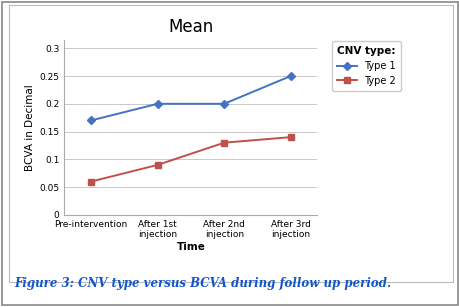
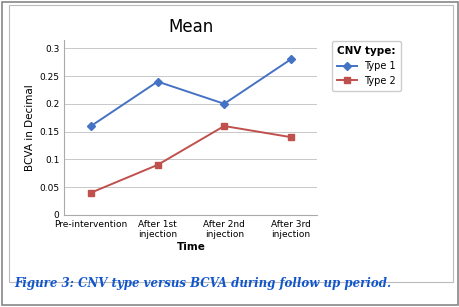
Type 1/Pre-intervention: 0.17 -> 0.16
Type 2/Pre-intervention: 0.06 -> 0.04
Type 1/After 1st injection: 0.20 -> 0.24
Type 2/After 2nd injection: 0.13 -> 0.16
Type 1/After 3rd injection: 0.25 -> 0.28
